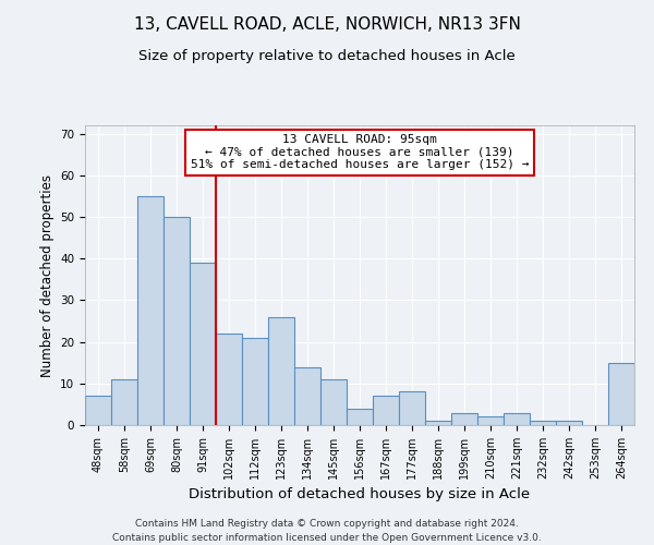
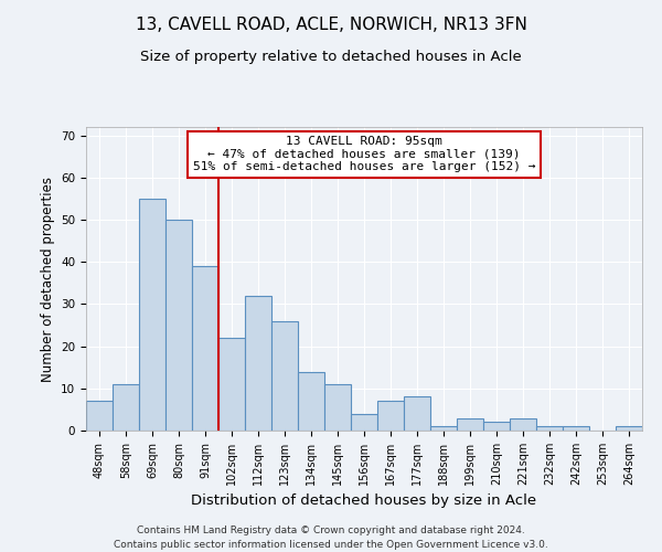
112sqm: 21 -> 32
264sqm: 15 -> 1
